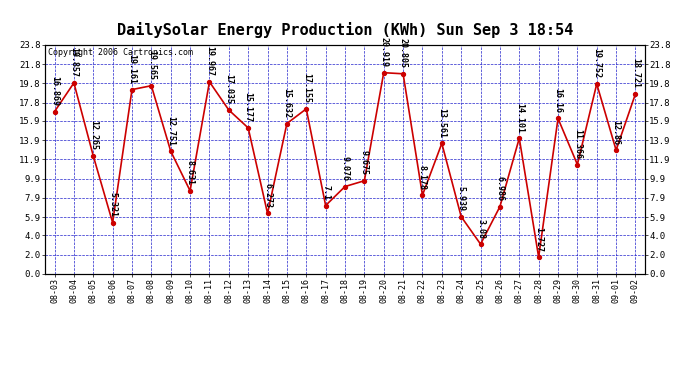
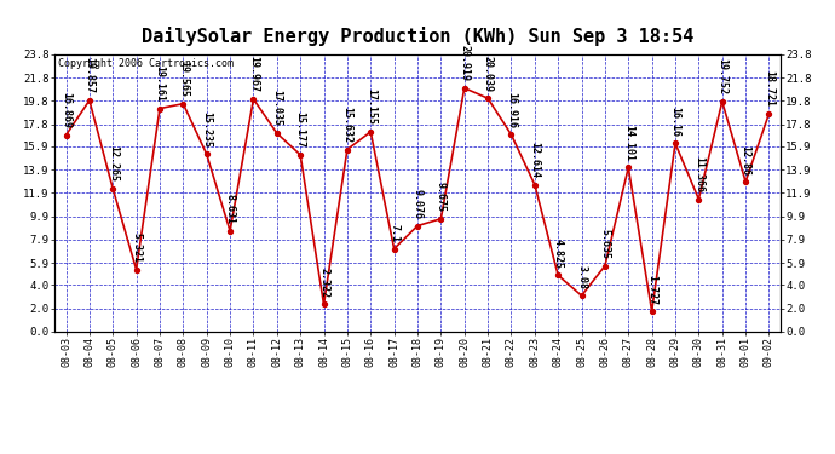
08-09: 12.751 -> 15.235
08-14: 6.273 -> 2.322
08-21: 20.805 -> 20.039
08-22: 8.178 -> 16.916
08-23: 13.561 -> 12.614
08-24: 5.939 -> 4.825
08-26: 6.986 -> 5.635
